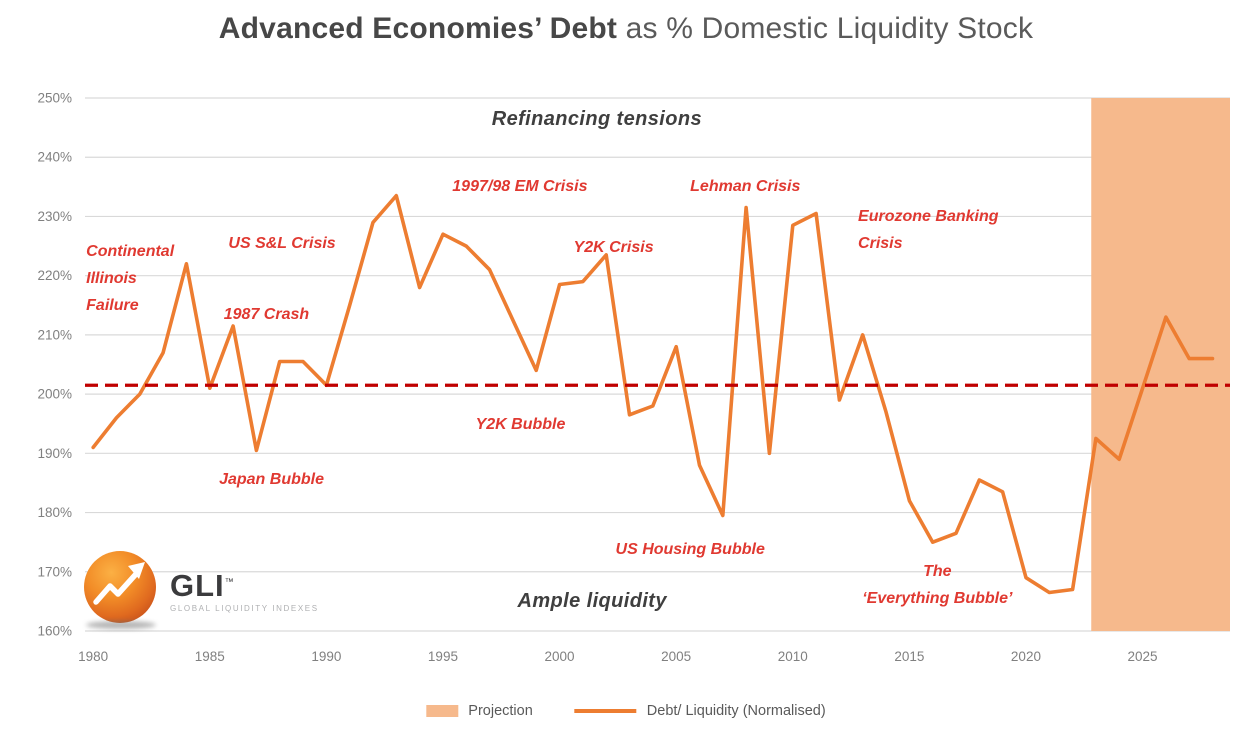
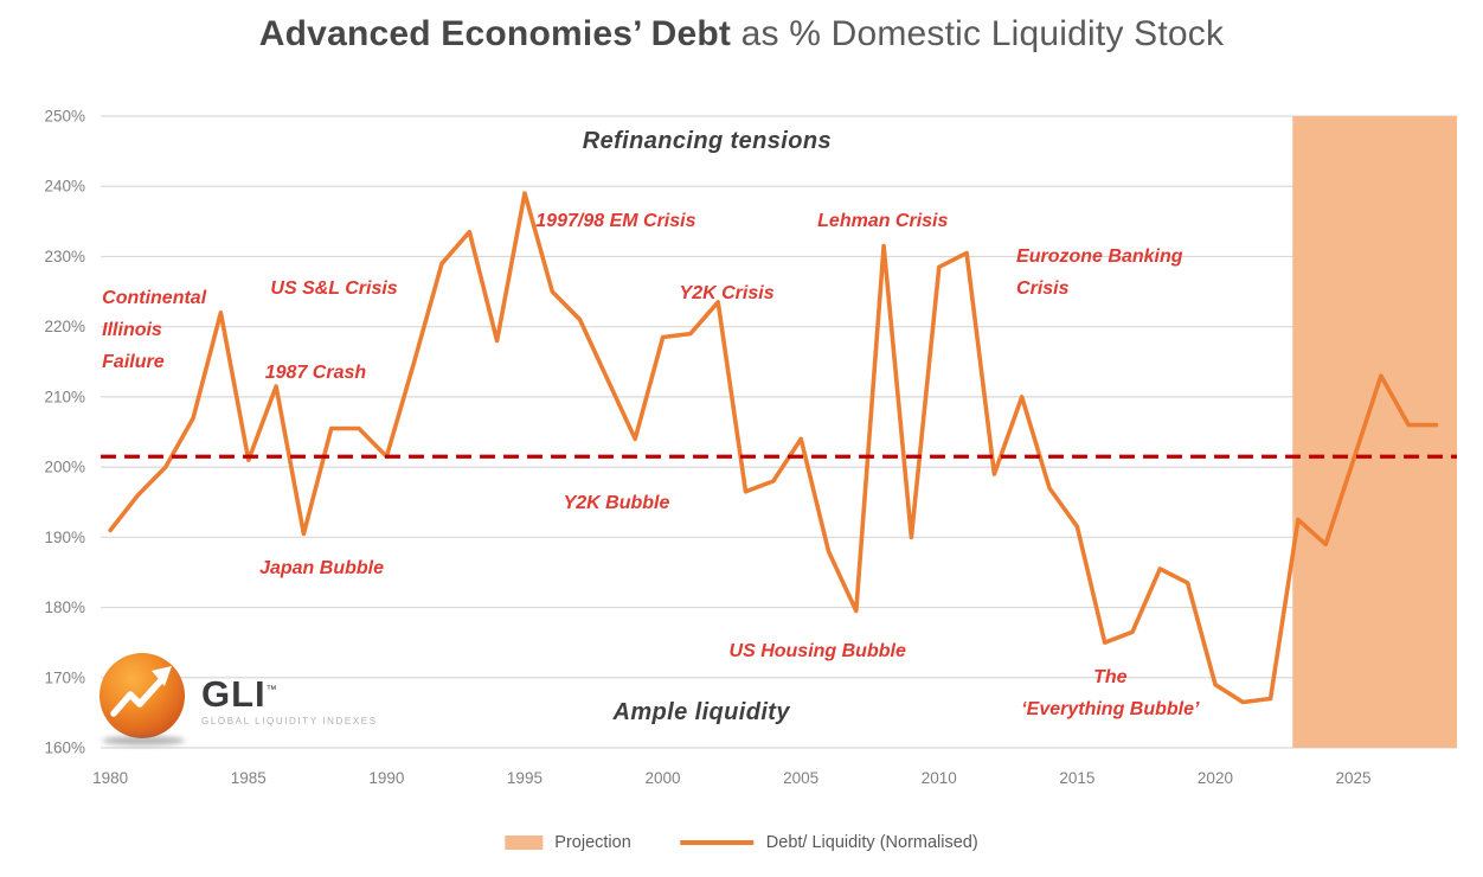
1995: 227% -> 239%
2005: 208% -> 204%
2015: 182% -> 192%
